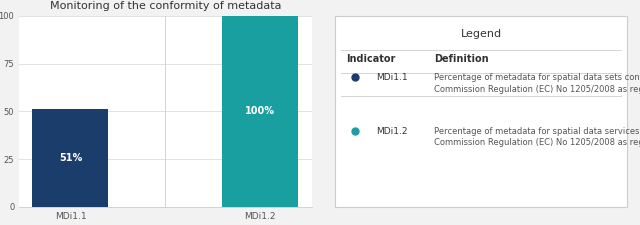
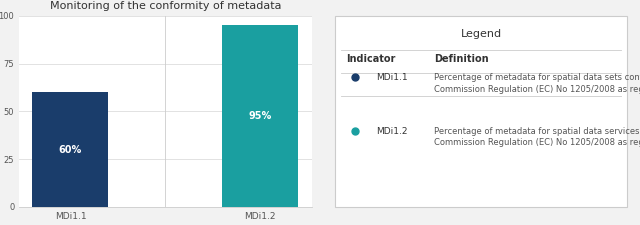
MDi1.1: 51% -> 60%
MDi1.2: 100% -> 95%
